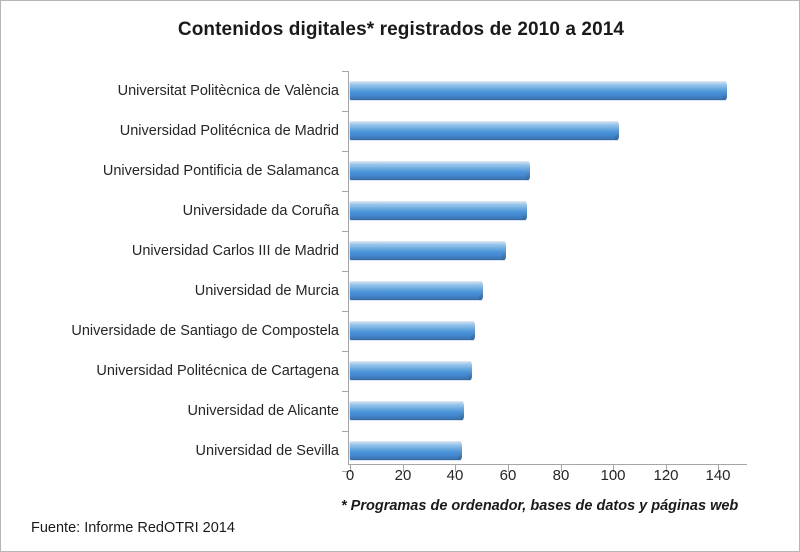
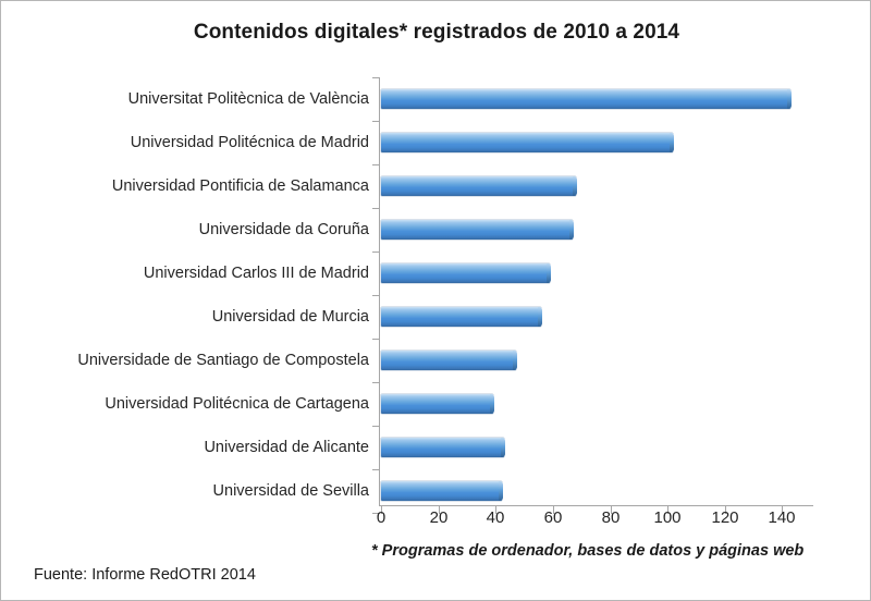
Universidad de Murcia: 50 -> 56
Universidad Politécnica de Cartagena: 46 -> 39
